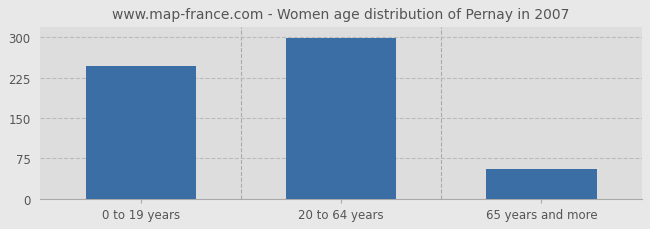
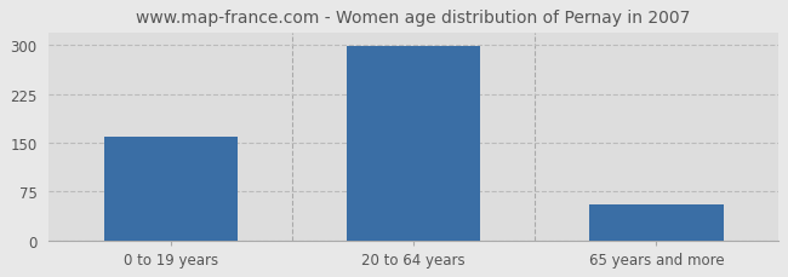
0 to 19 years: 246 -> 160
